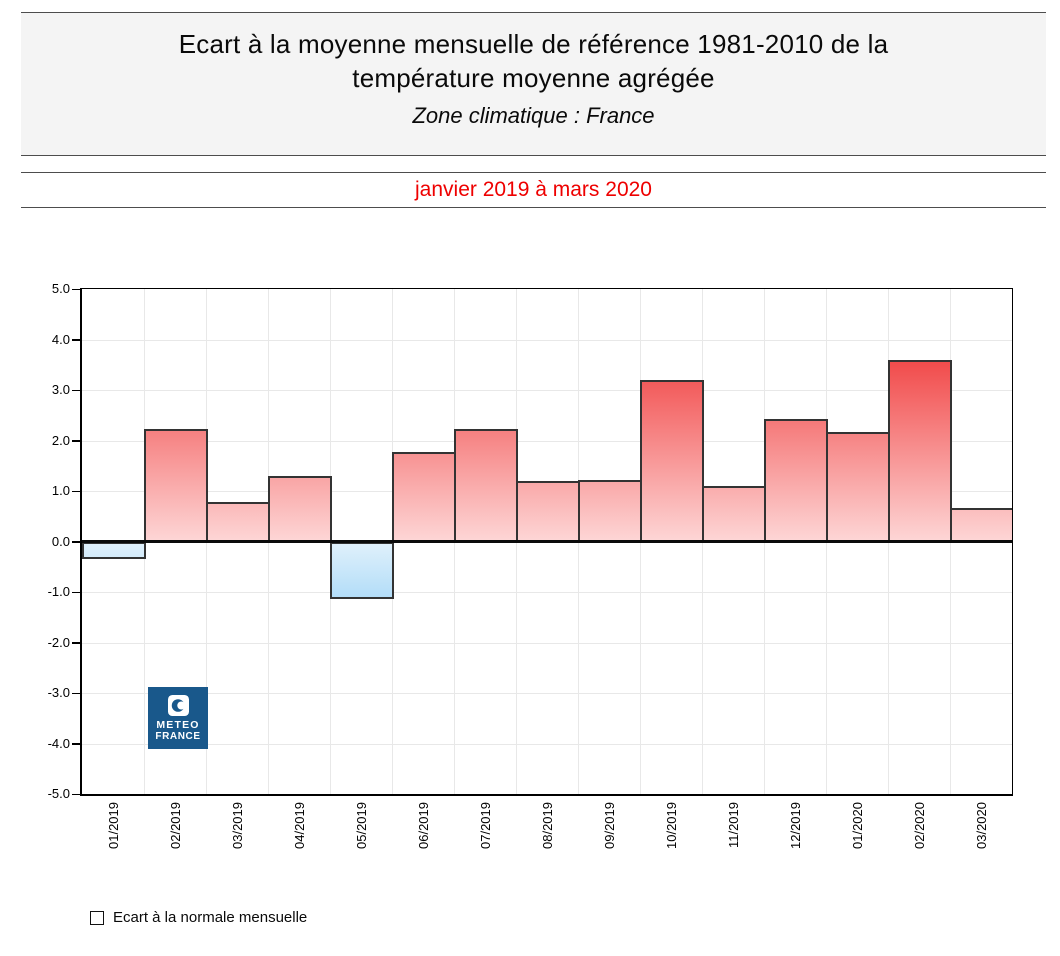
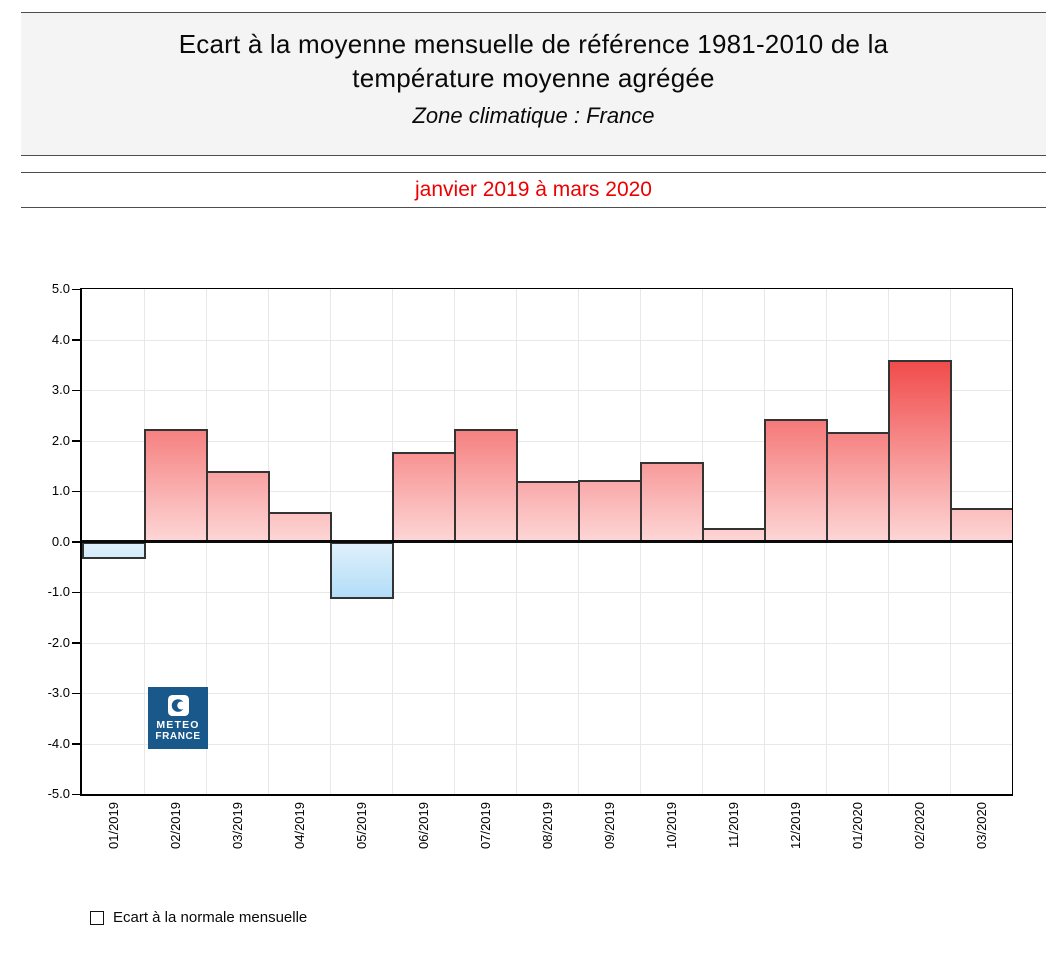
03/2019: 0.8 -> 1.4
04/2019: 1.3 -> 0.6
10/2019: 3.2 -> 1.6
11/2019: 1.1 -> 0.3
